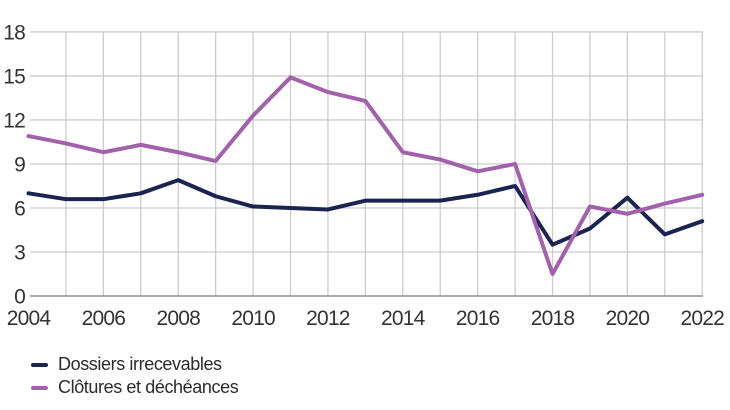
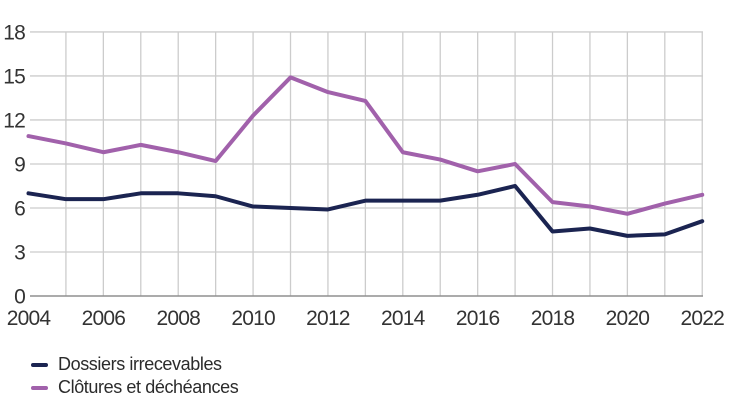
Dossiers irrecevables/2008: 7.9 -> 7.0
Dossiers irrecevables/2018: 3.5 -> 4.4
Clôtures et déchéances/2018: 1.5 -> 6.4
Dossiers irrecevables/2020: 6.7 -> 4.1
